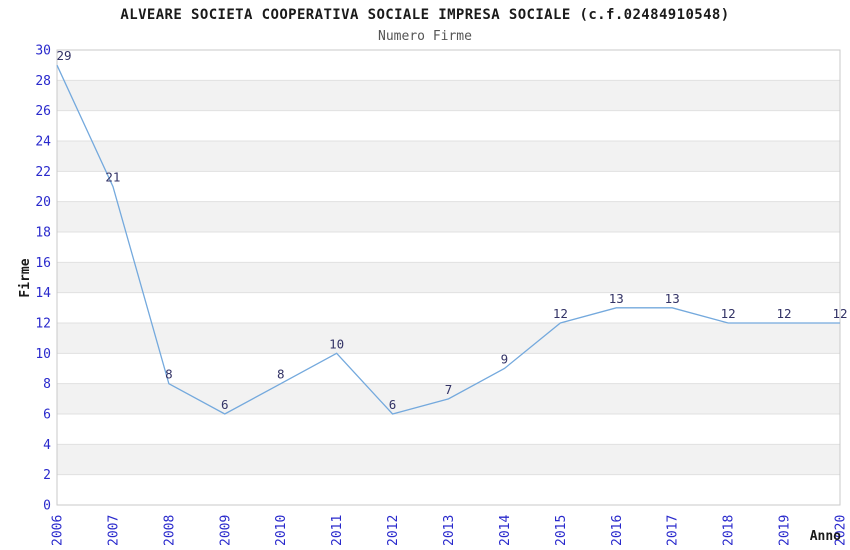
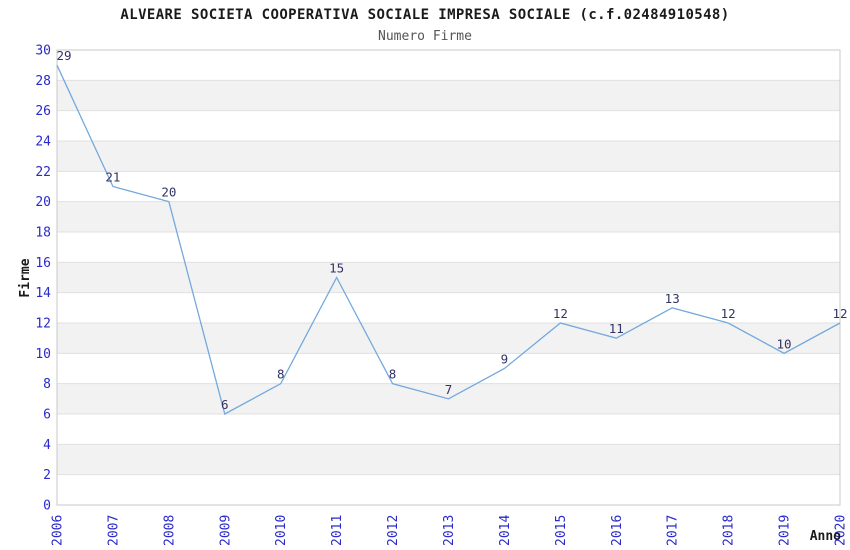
2008: 8 -> 20
2011: 10 -> 15
2012: 6 -> 8
2016: 13 -> 11
2019: 12 -> 10
